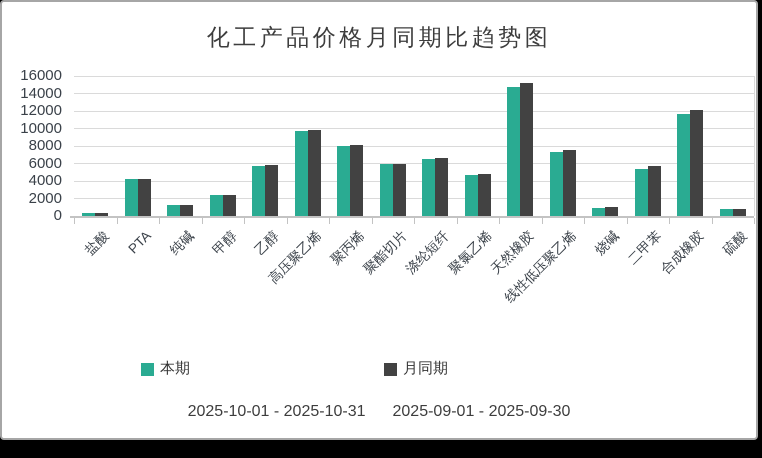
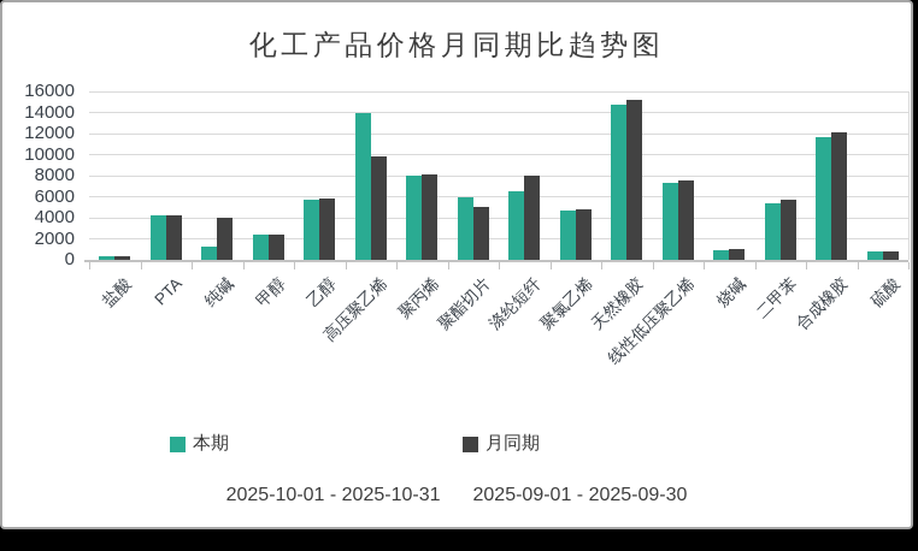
月同期/纯碱: 1000 -> 4000
本期/高压聚乙烯: 10000 -> 14000
月同期/聚酯切片: 6000 -> 5000
月同期/涤纶短纤: 7000 -> 8000
